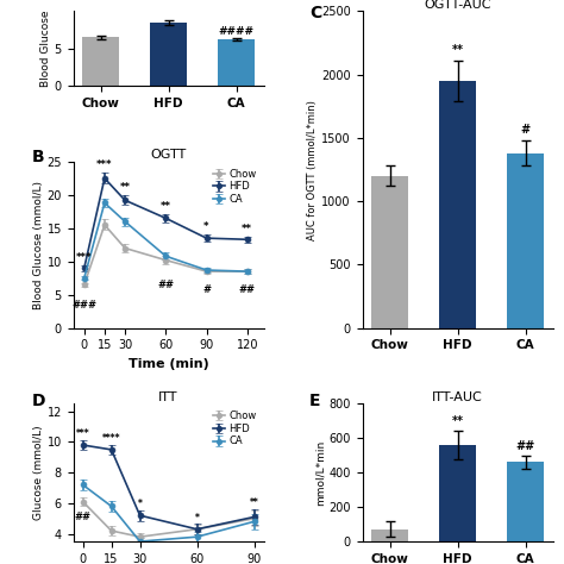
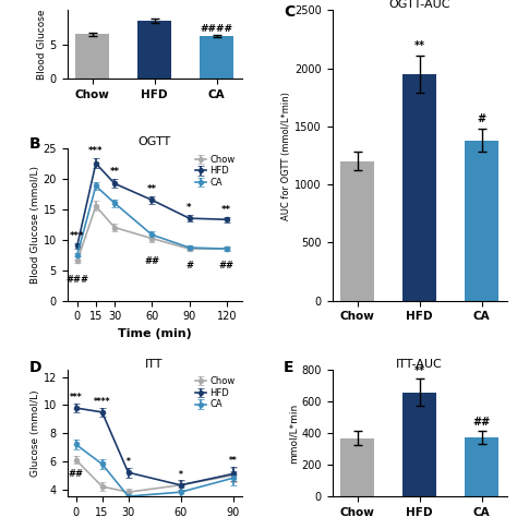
ITT-AUC/Chow: 70 -> 370
ITT-AUC/HFD: 560 -> 660
ITT-AUC/CA: 460 -> 380
